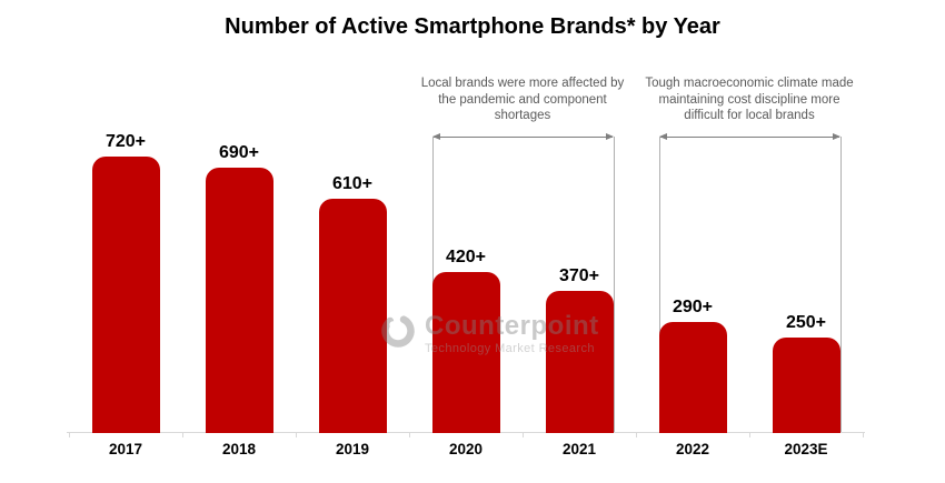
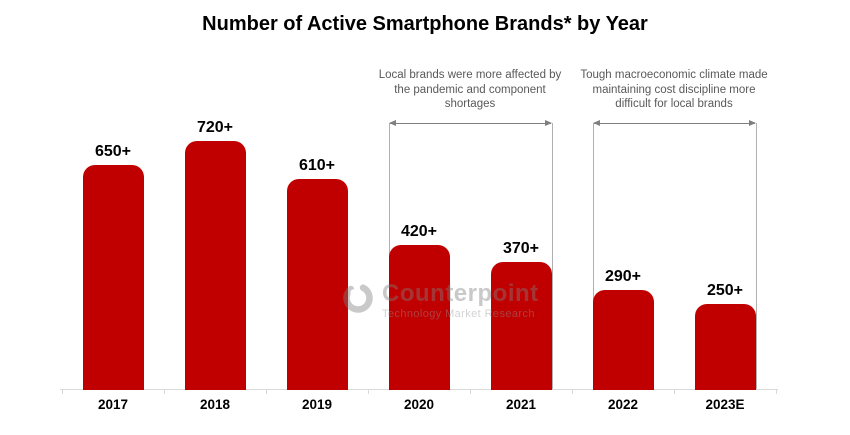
2017: 720 -> 650
2018: 690 -> 720
